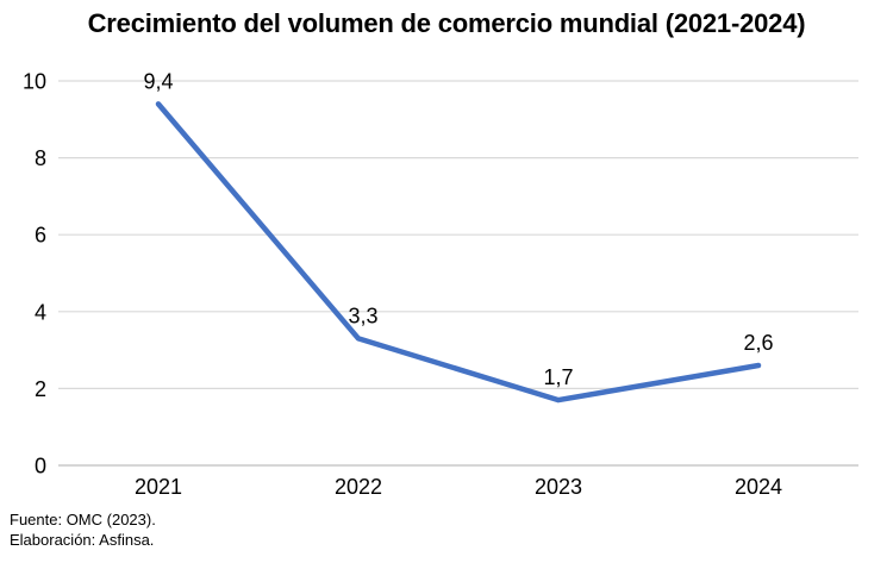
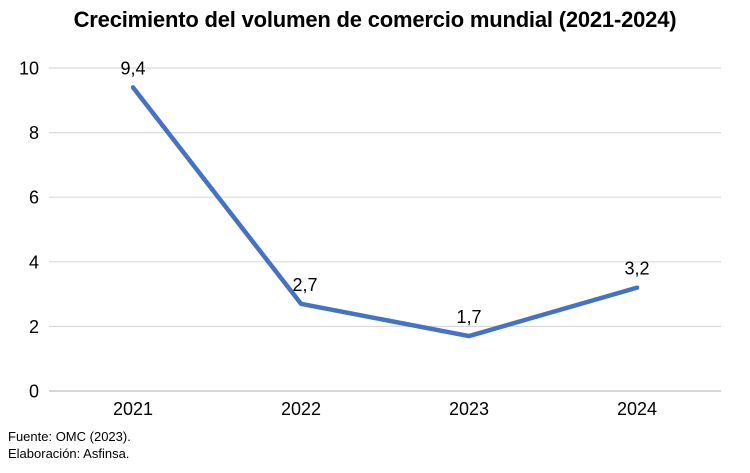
2022: 3,3 -> 2,7
2024: 2,6 -> 3,2
